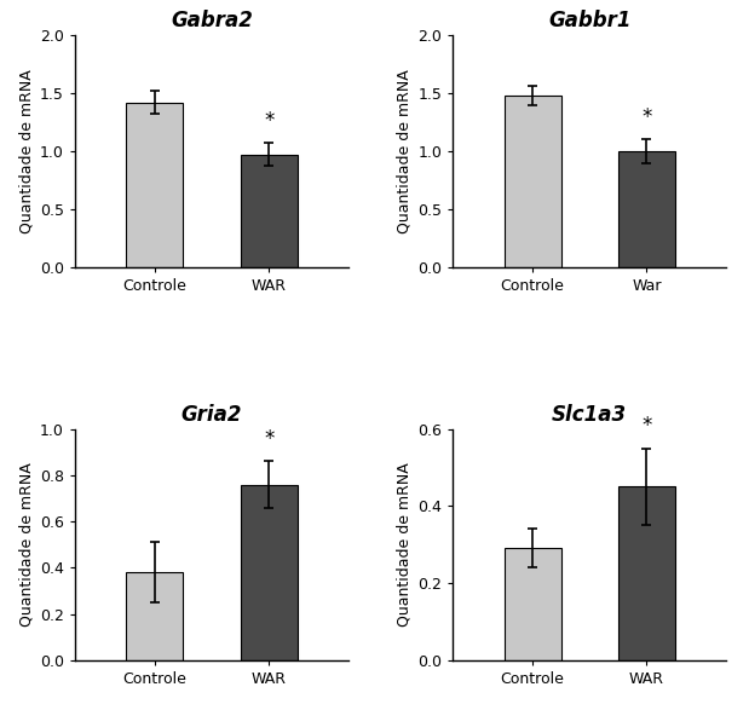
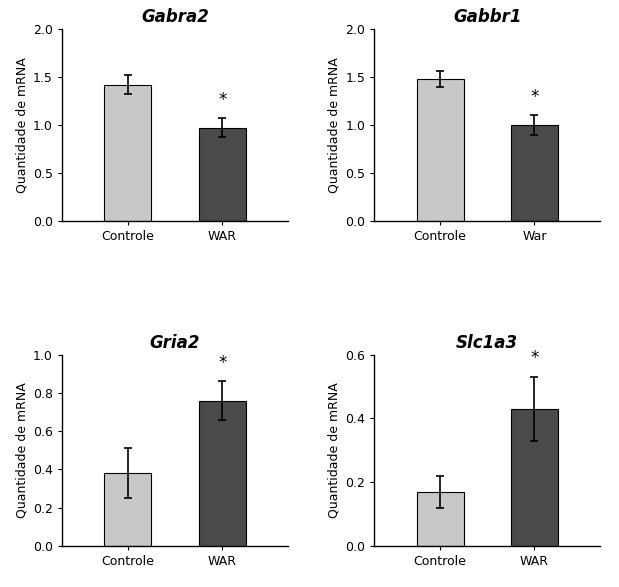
Slc1a3/Controle: 0.29 -> 0.17
Slc1a3/WAR: 0.45 -> 0.43
